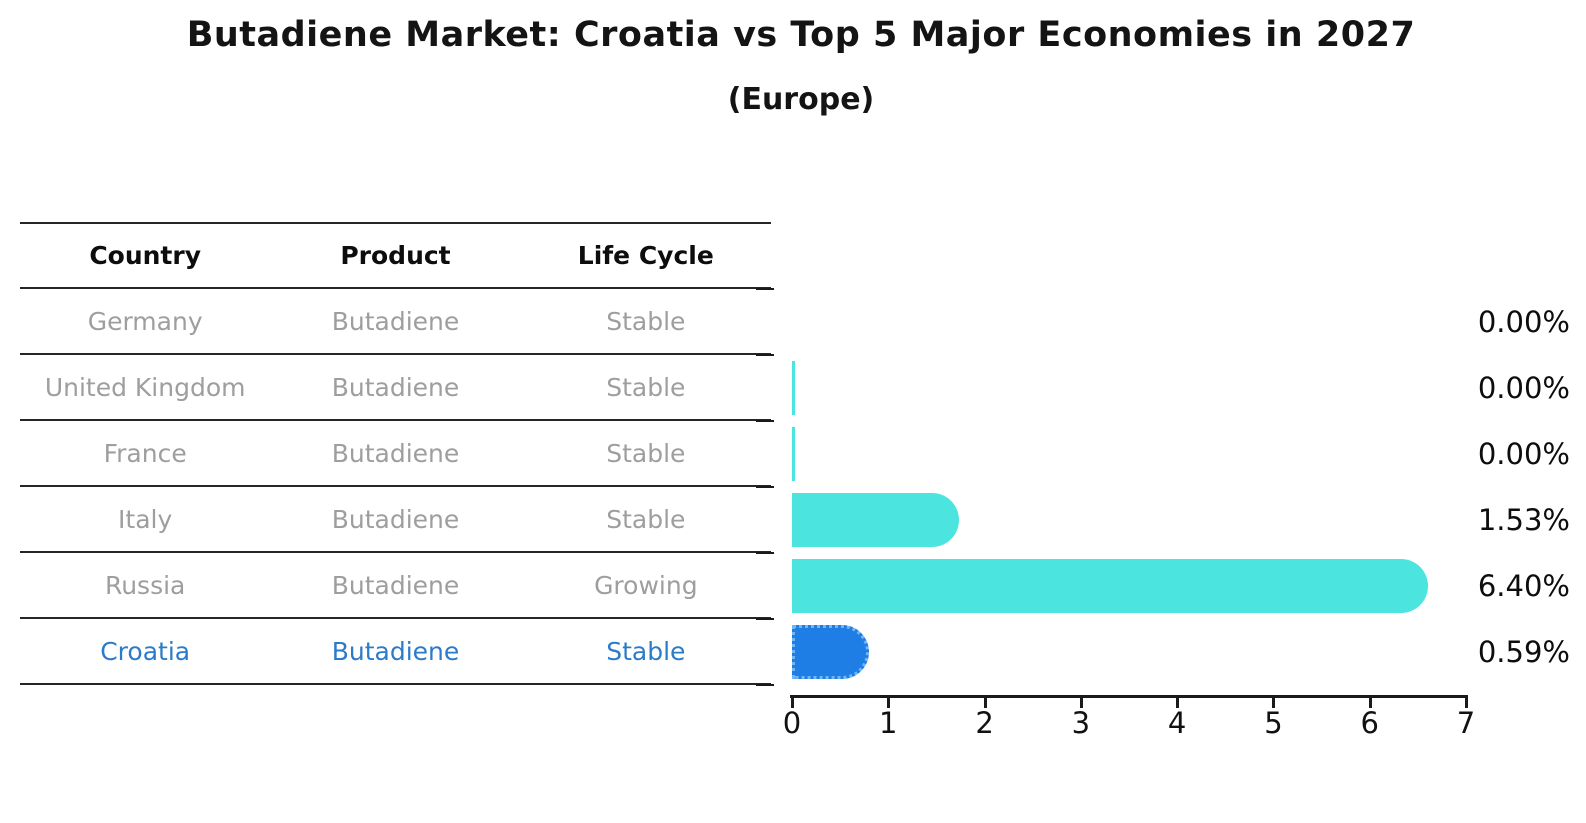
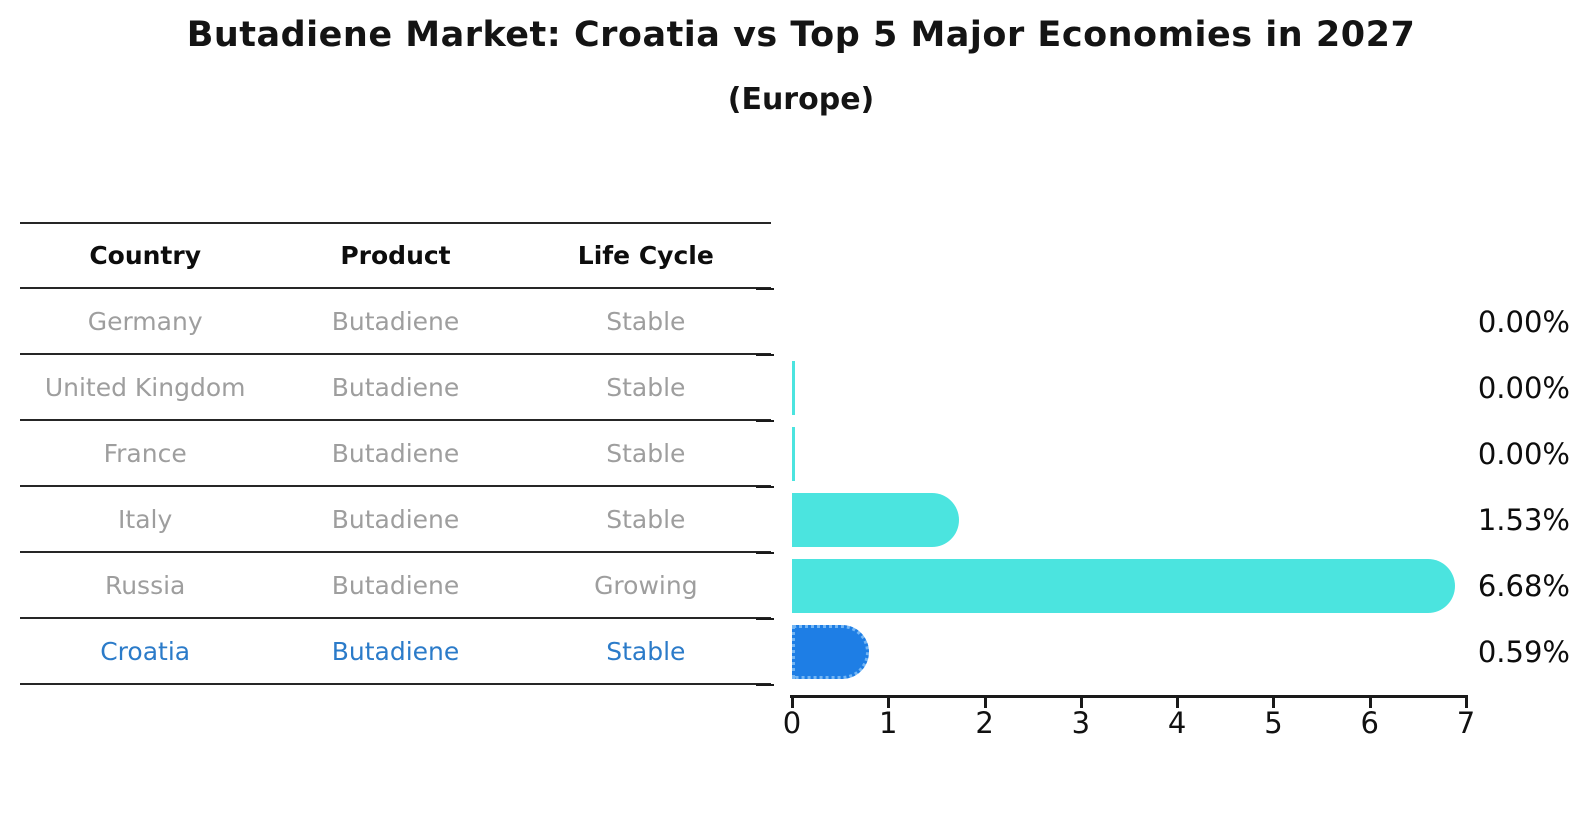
Russia: 6.40% -> 6.68%
